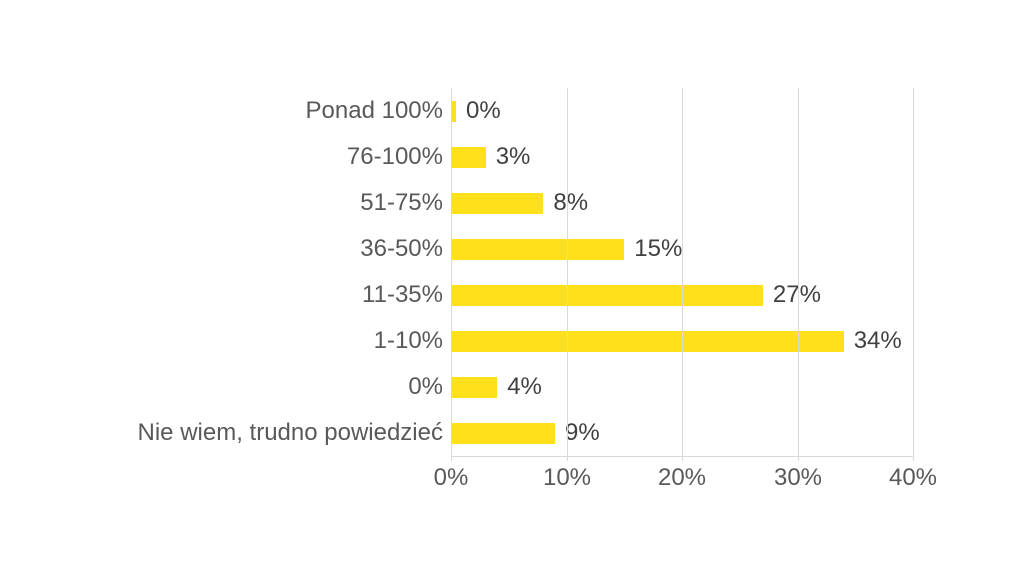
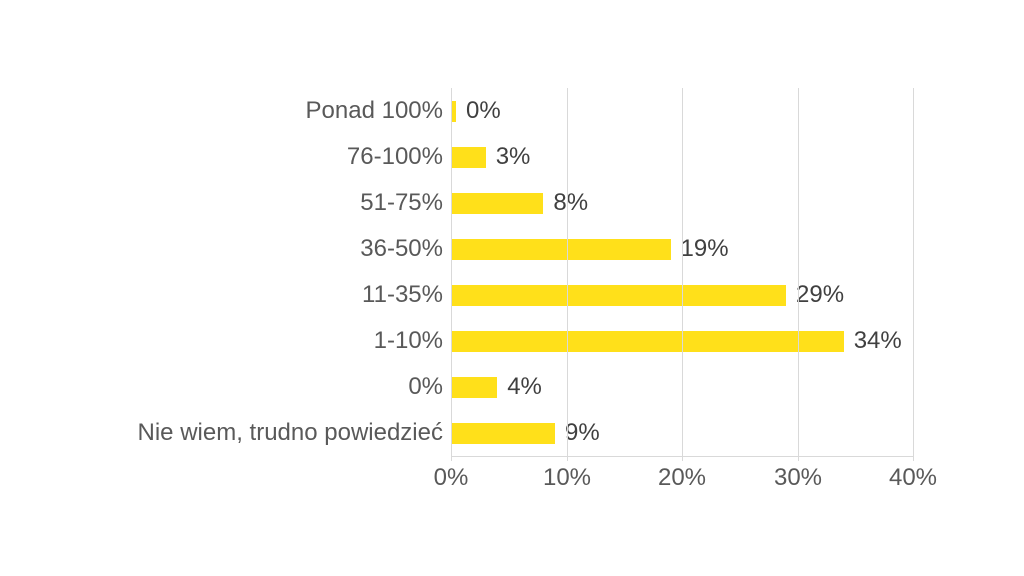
36-50%: 15% -> 19%
11-35%: 27% -> 29%
